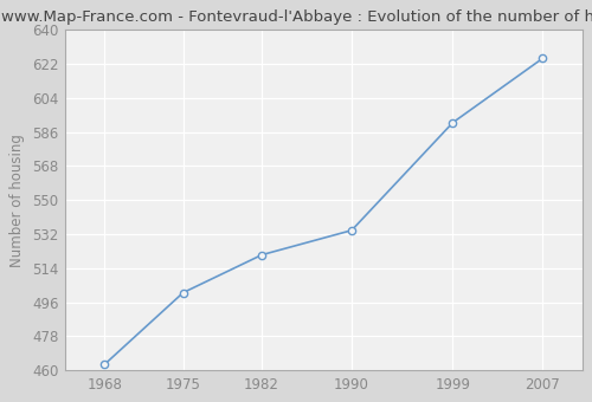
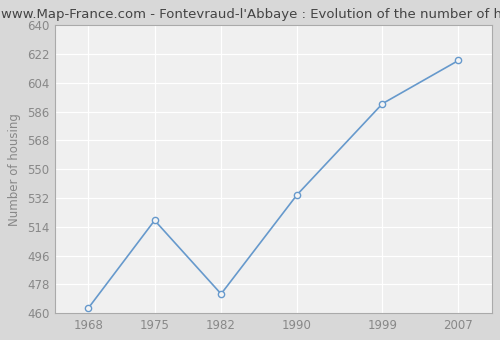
1975: 501 -> 518
1982: 521 -> 472
2007: 625 -> 618
